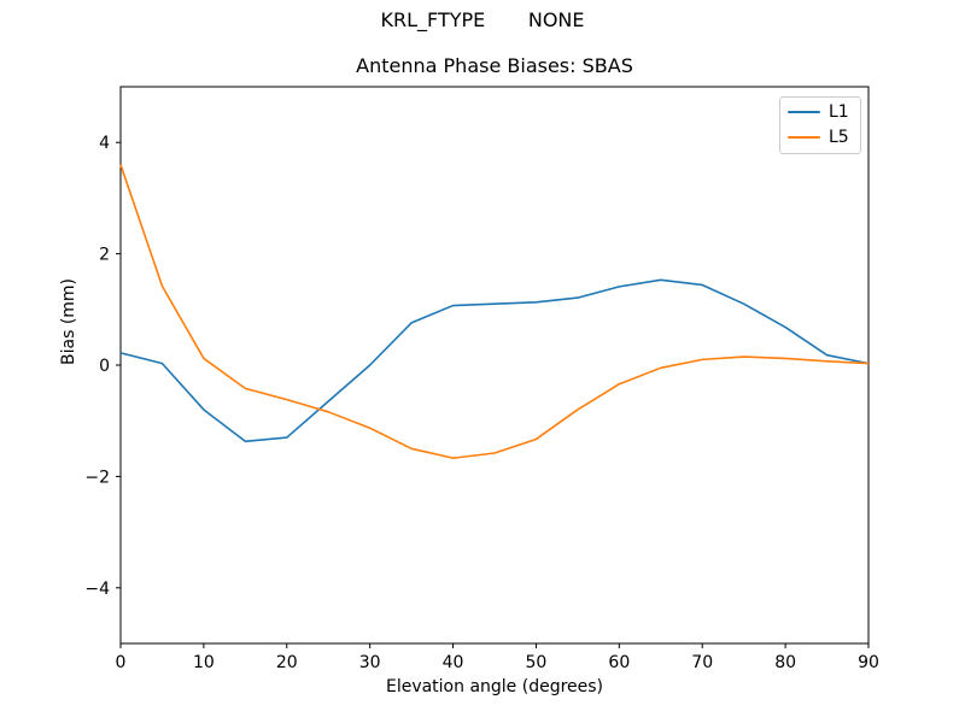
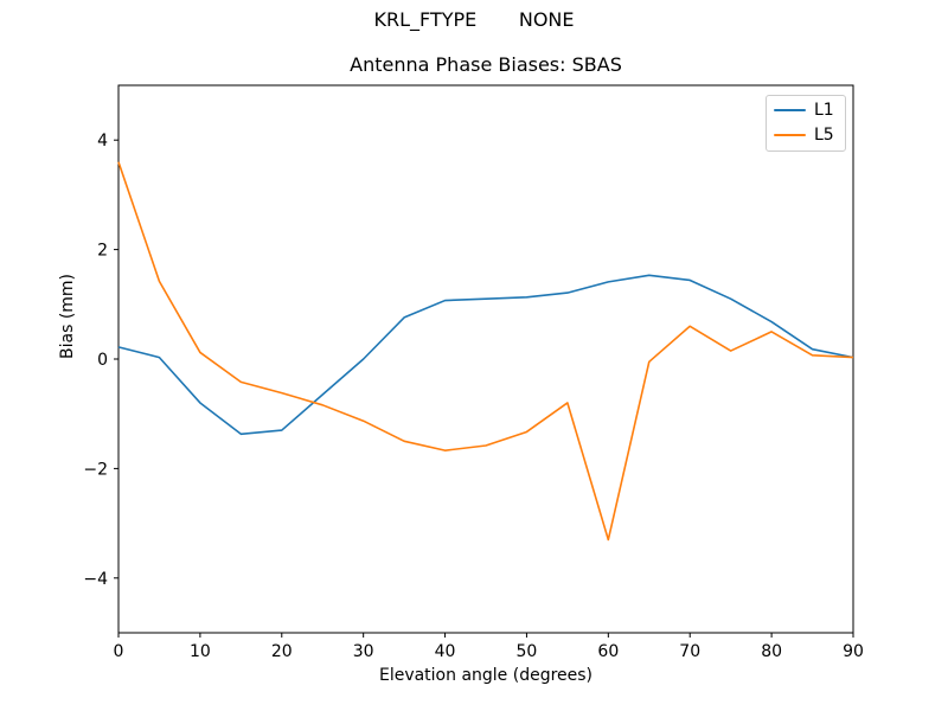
L5/60: -0.3 -> -3.3
L5/70: 0.1 -> 0.6
L5/80: 0.1 -> 0.5
